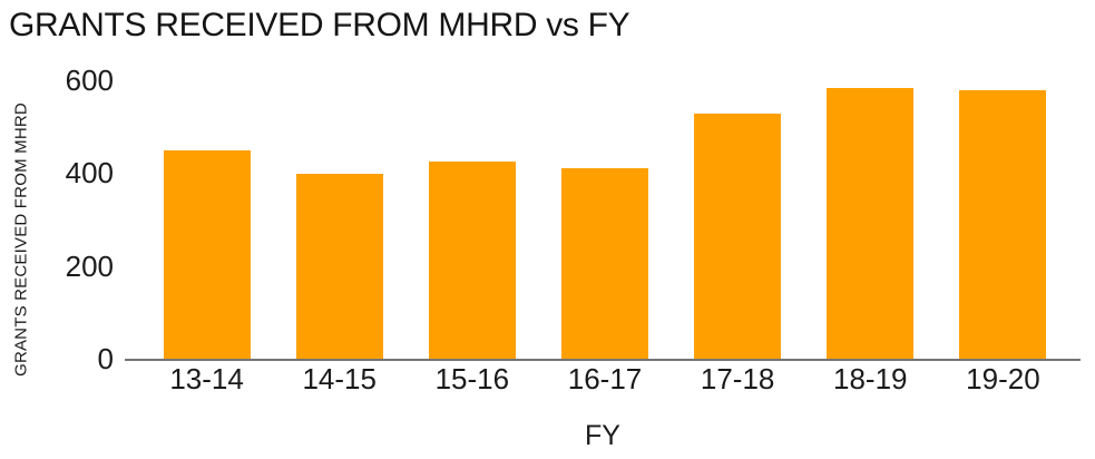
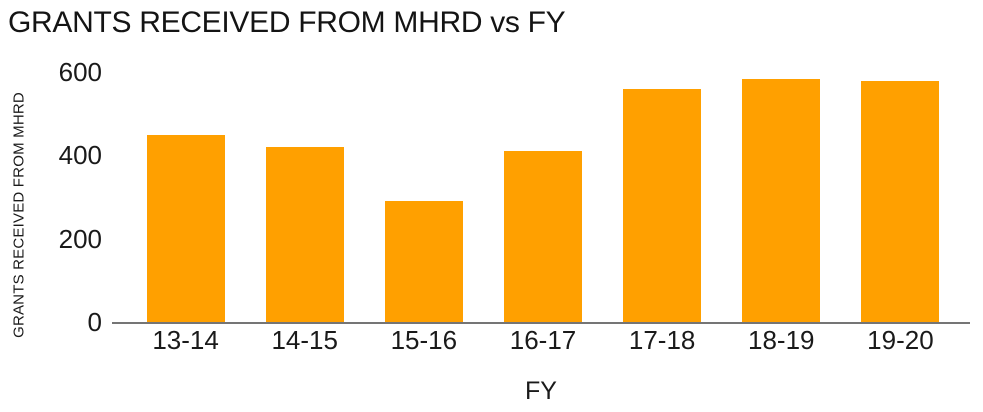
14-15: 400 -> 420
15-16: 420 -> 290
17-18: 530 -> 560
